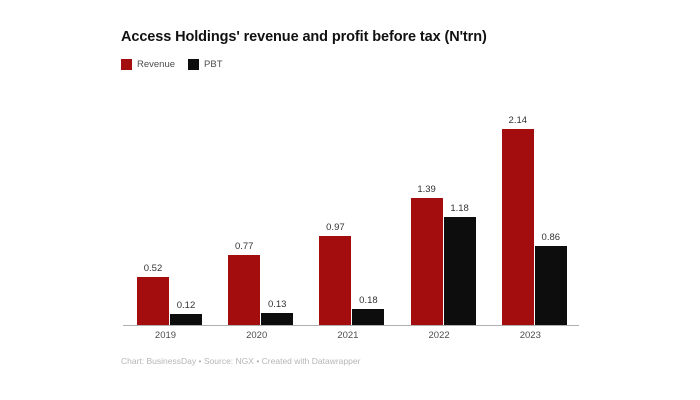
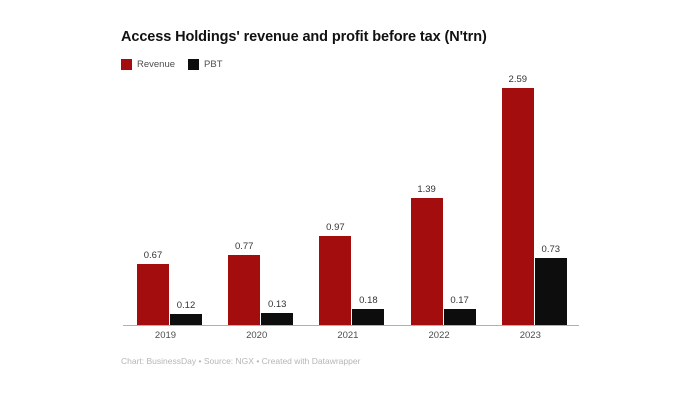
Revenue/2019: 0.52 -> 0.67
PBT/2022: 1.18 -> 0.17
Revenue/2023: 2.14 -> 2.59
PBT/2023: 0.86 -> 0.73
